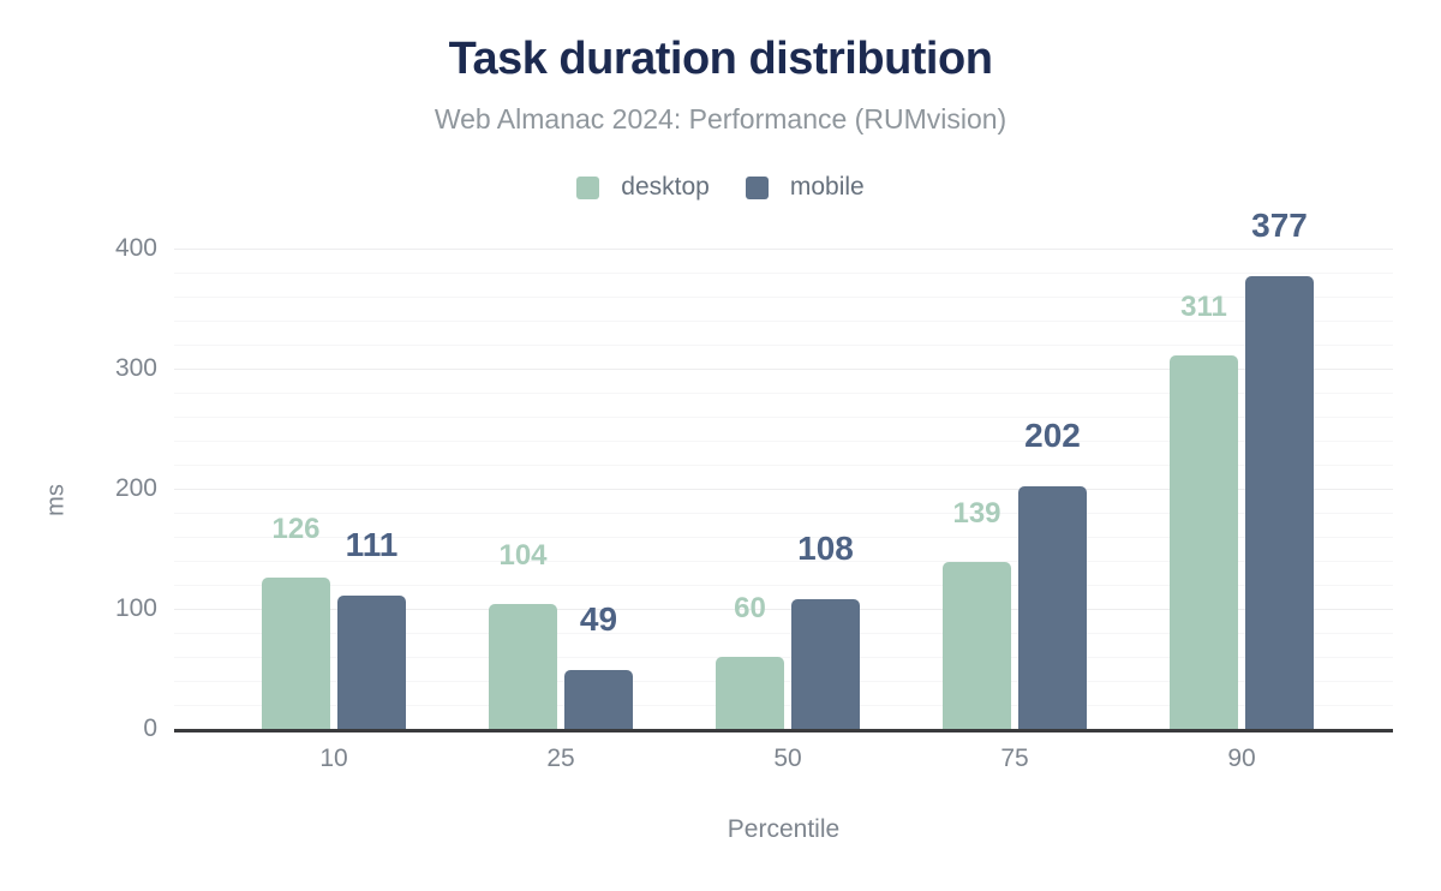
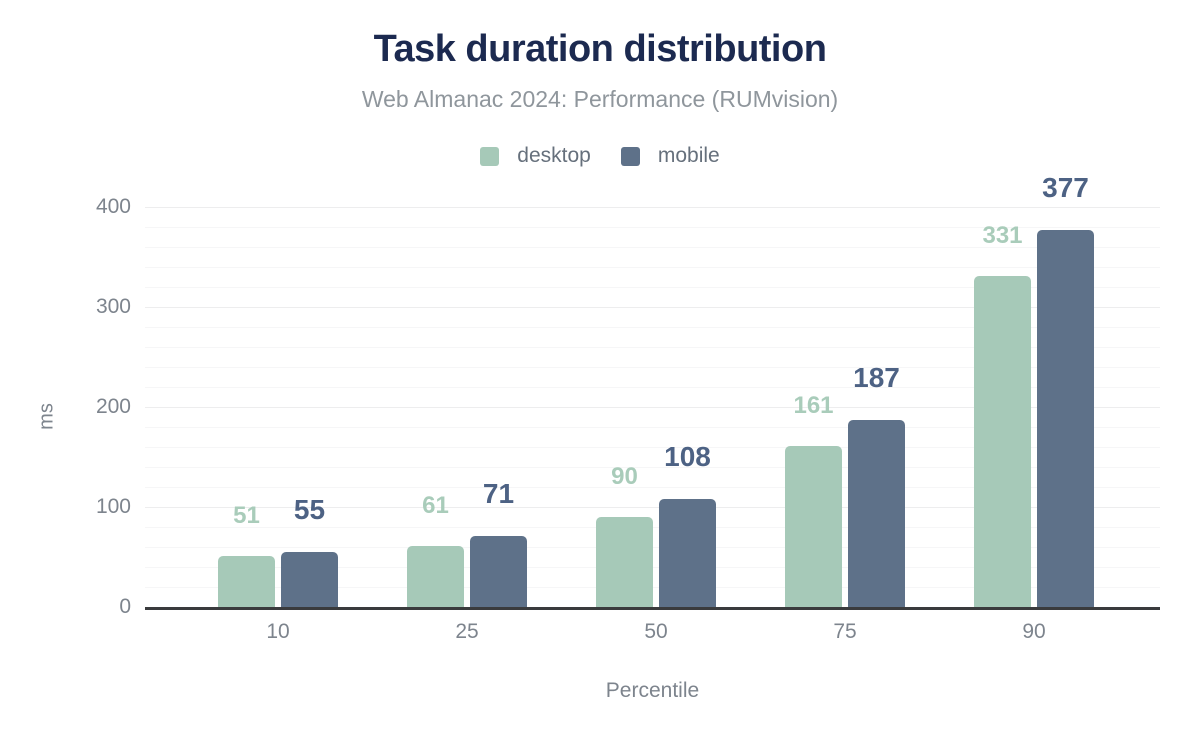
desktop/10: 126 -> 51
mobile/10: 111 -> 55
desktop/25: 104 -> 61
mobile/25: 49 -> 71
desktop/50: 60 -> 90
desktop/75: 139 -> 161
mobile/75: 202 -> 187
desktop/90: 311 -> 331
